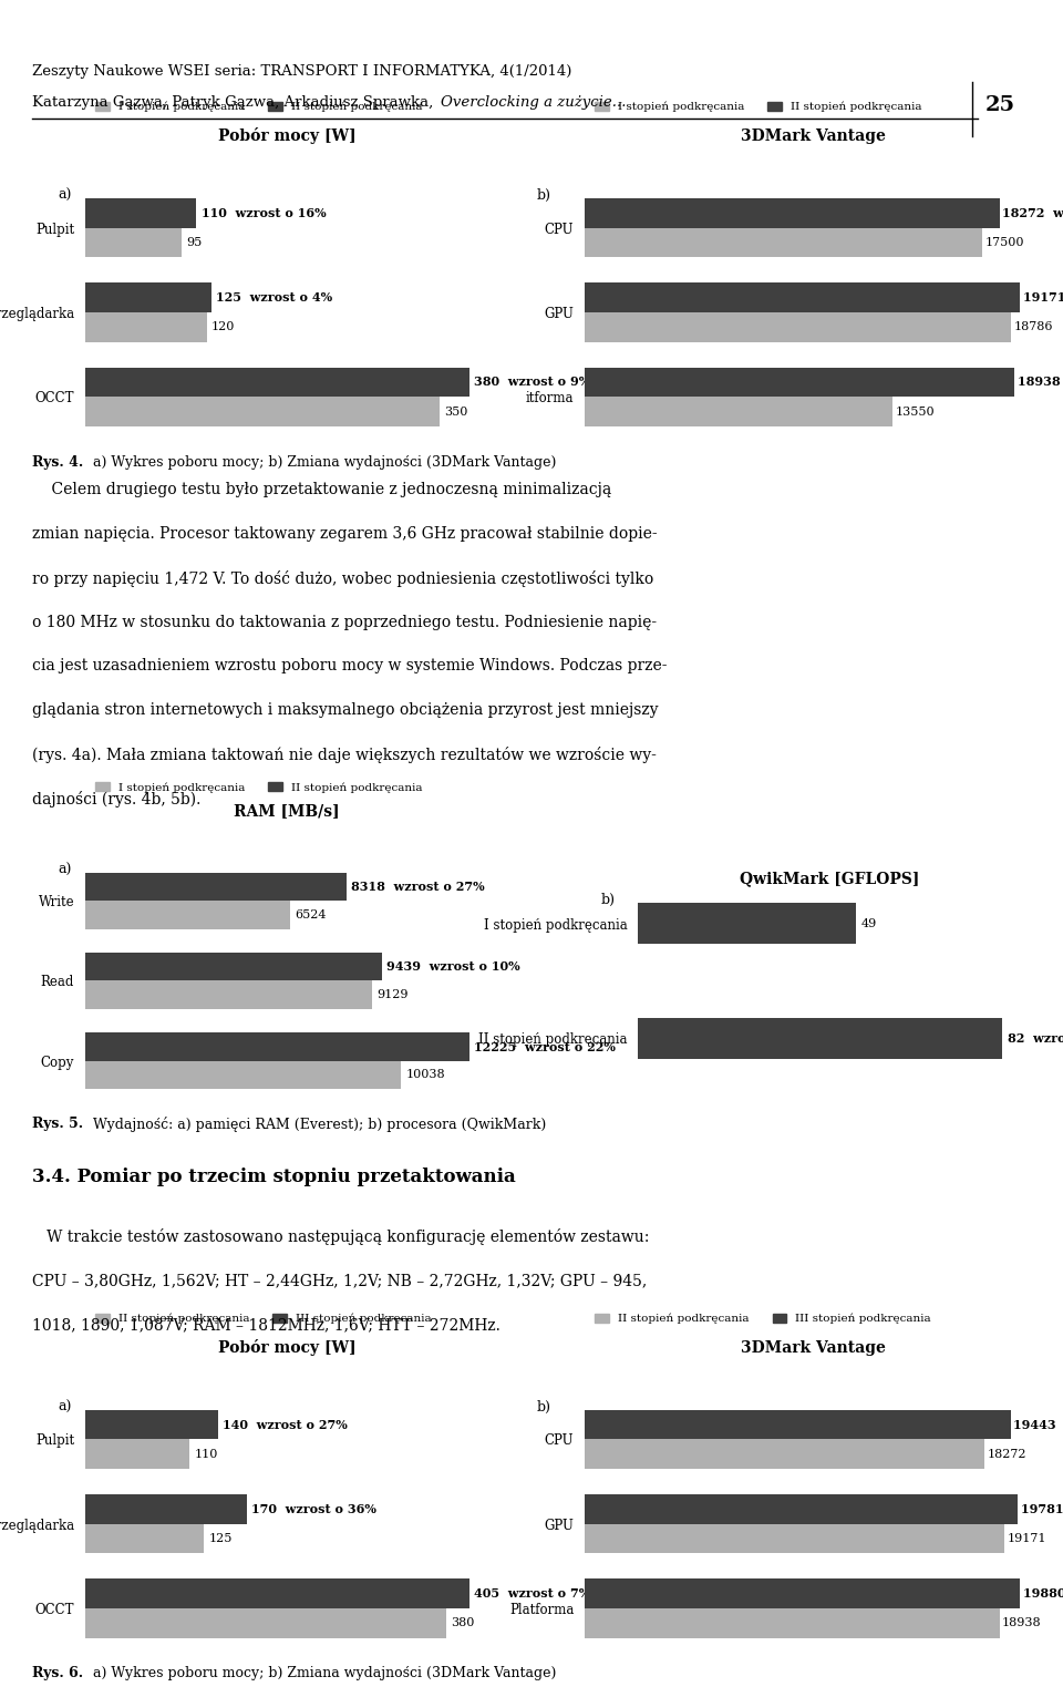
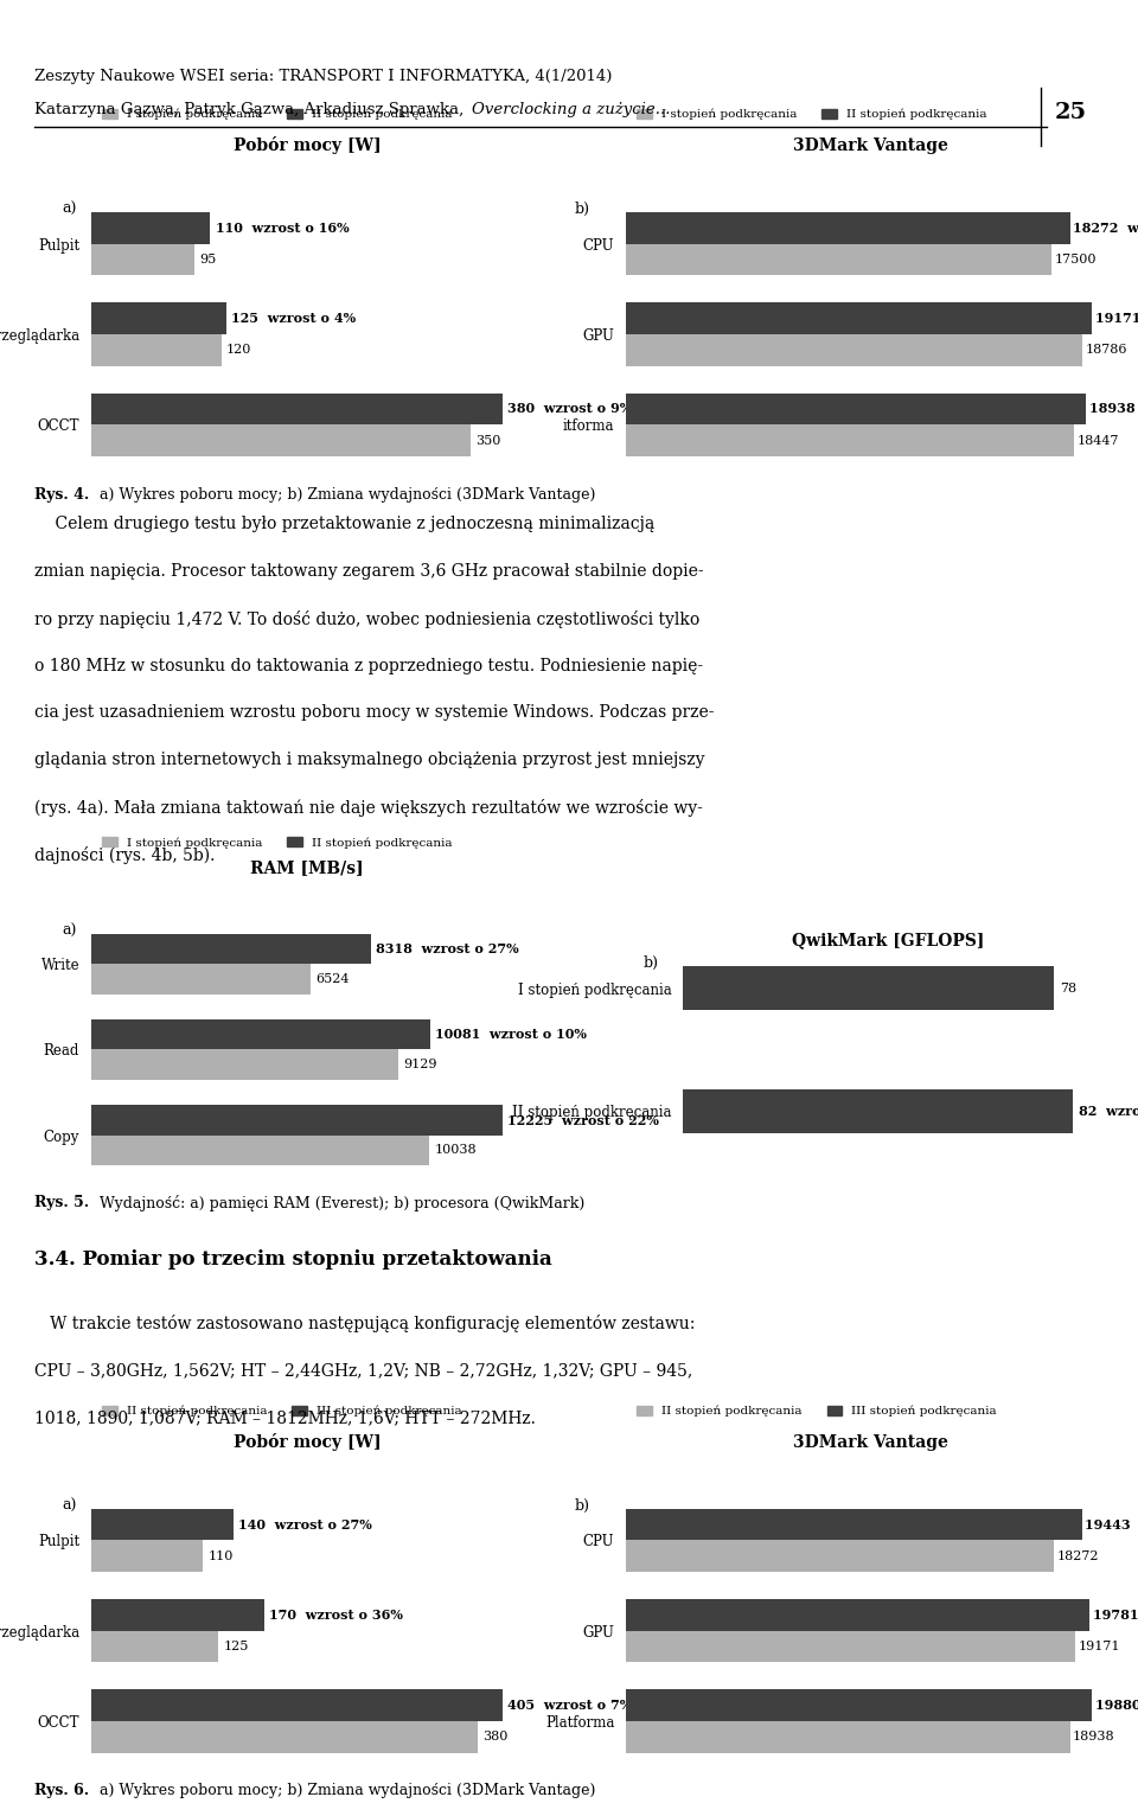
I stopień podkręcania/itforma: 13550 -> 18447
RAM [MB/s]/II stopień podkręcania/Read: 9439 -> 10081
QwikMark [GFLOPS]/I stopień podkręcania: 49 -> 78
